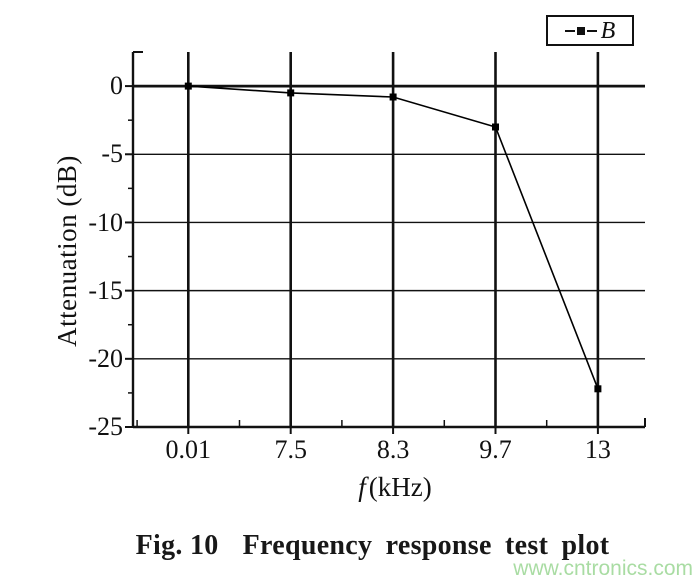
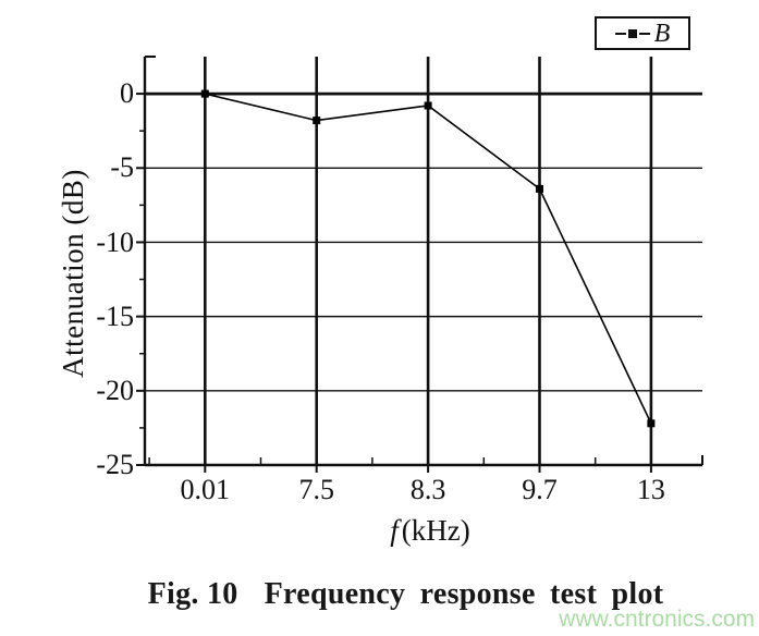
7.5: -0.5 -> -1.8
9.7: -3.0 -> -6.4
